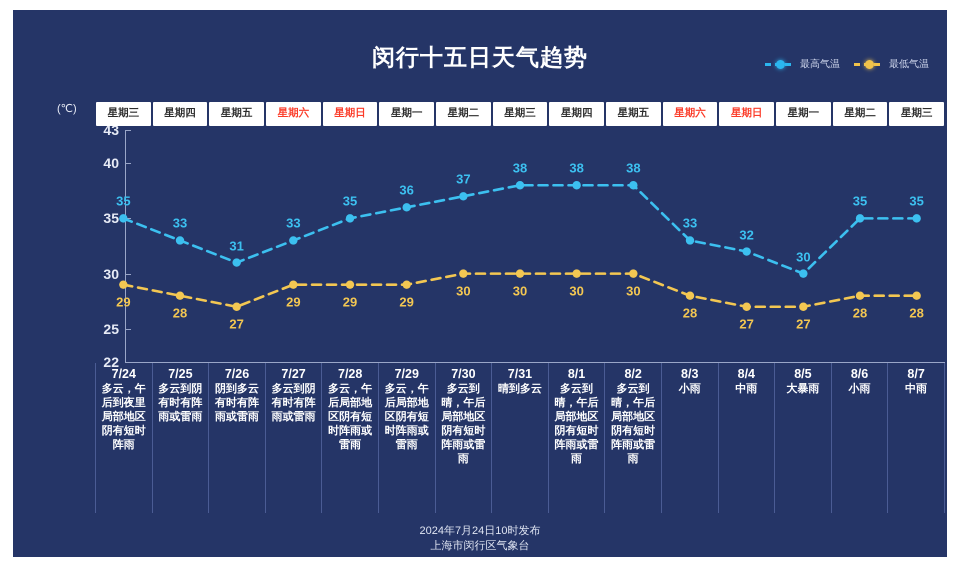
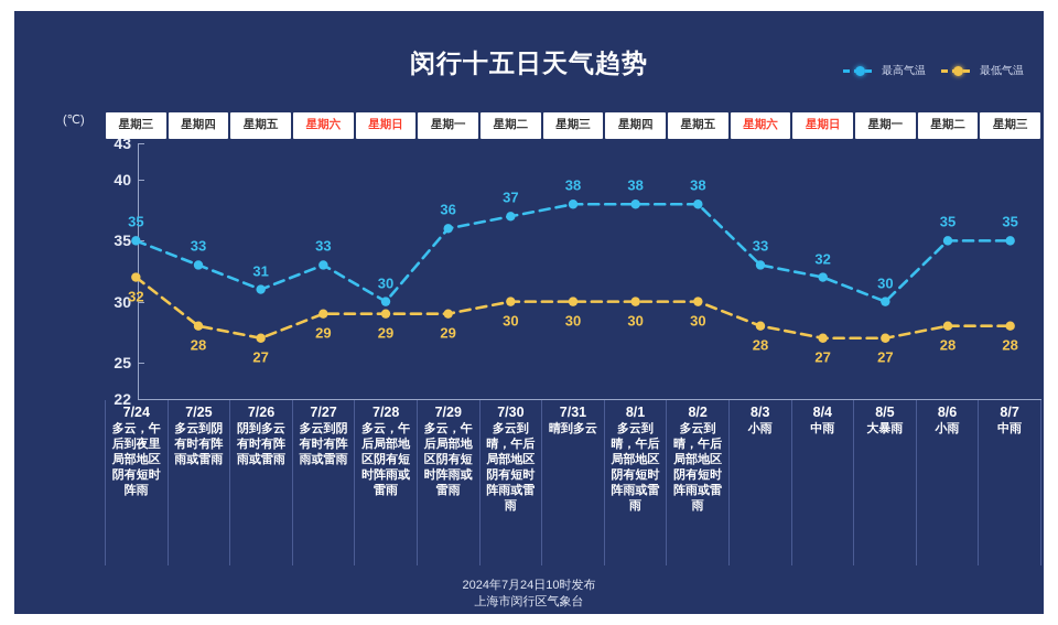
最低气温/7/24: 29 -> 32
最高气温/7/28: 35 -> 30
